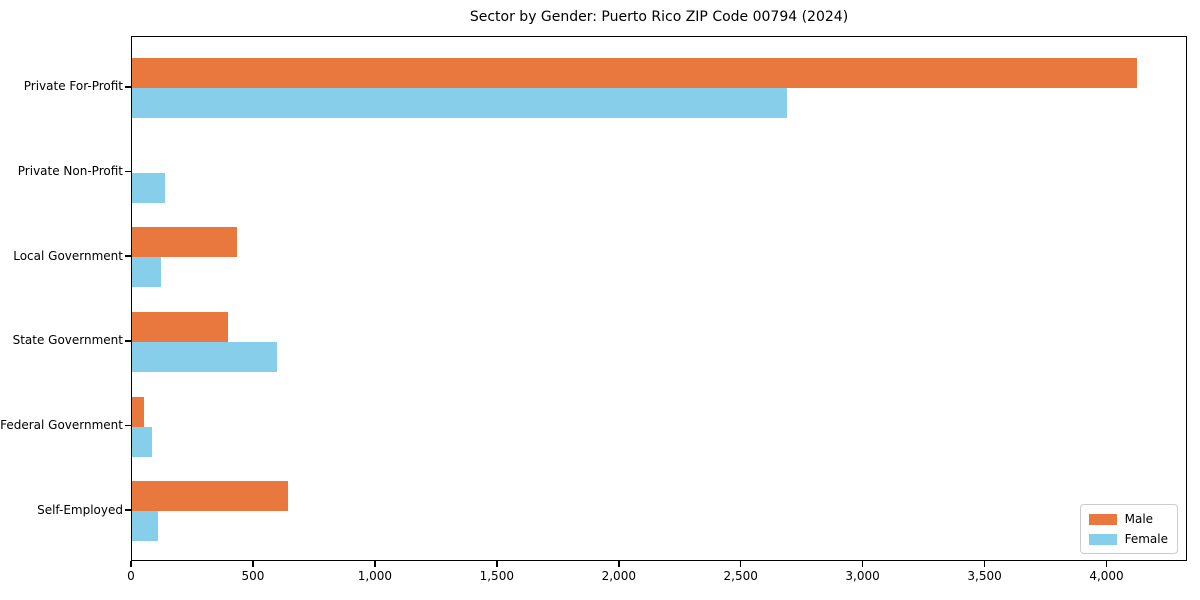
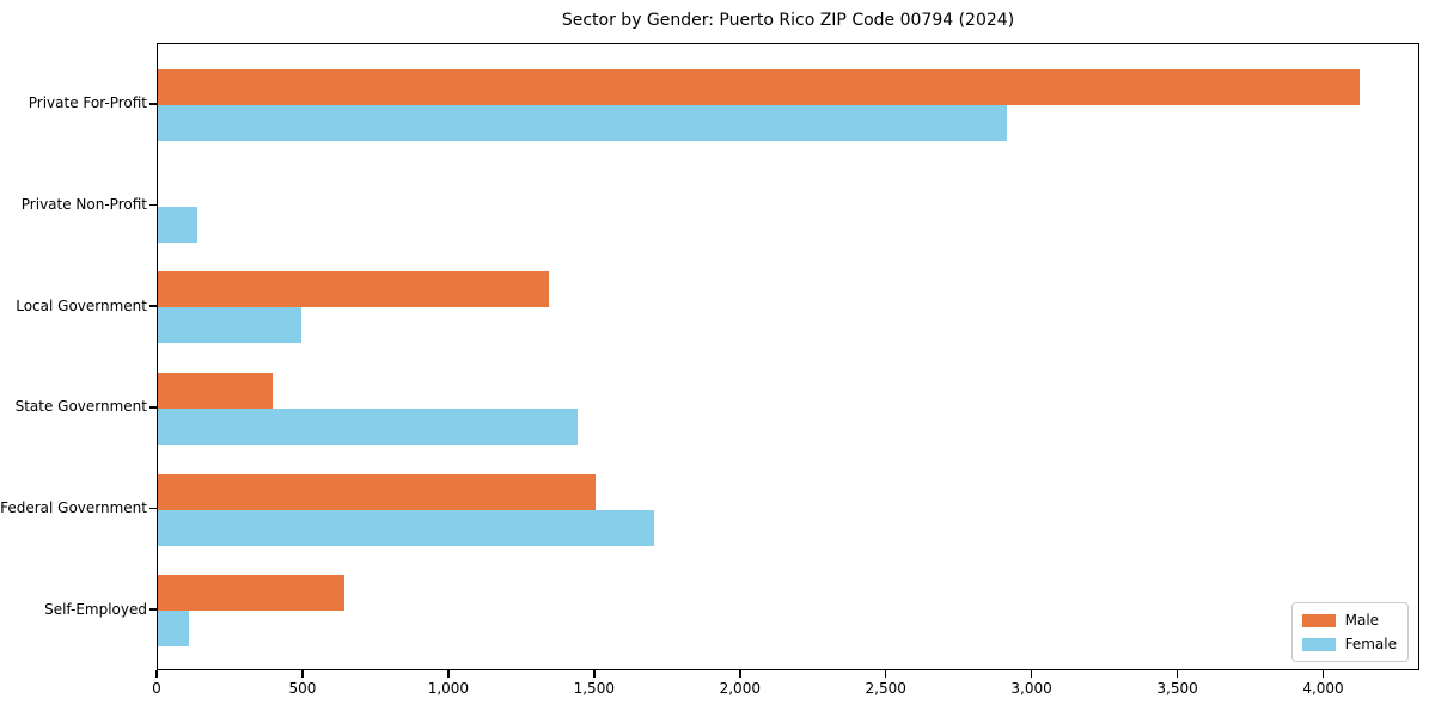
Female/Private For-Profit: 2680 -> 2910
Male/Local Government: 430 -> 1340
Female/Local Government: 120 -> 490
Female/State Government: 600 -> 1440
Male/Federal Government: 50 -> 1500
Female/Federal Government: 80 -> 1700
